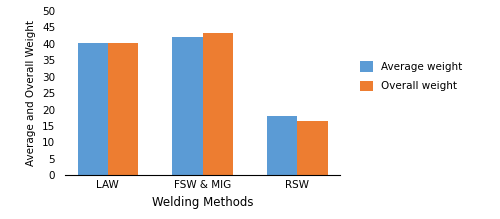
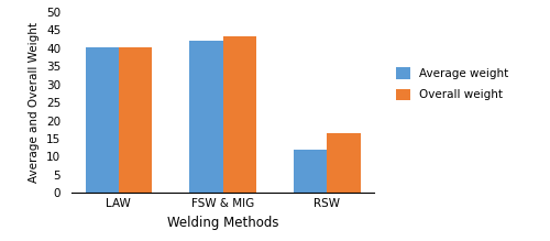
Average weight/RSW: 18.0 -> 12.0
